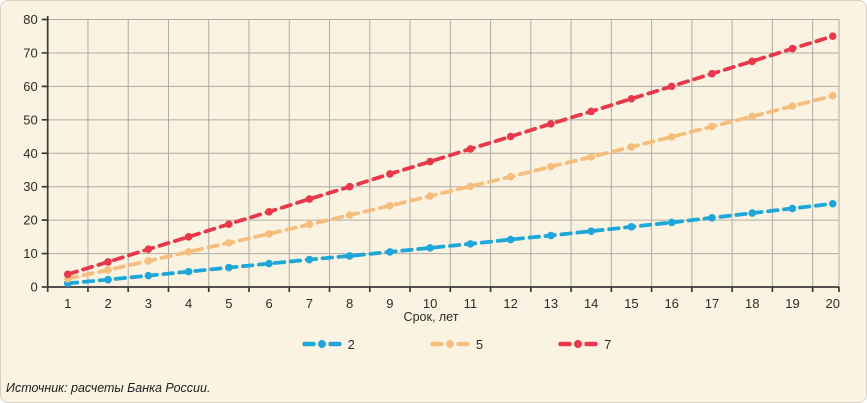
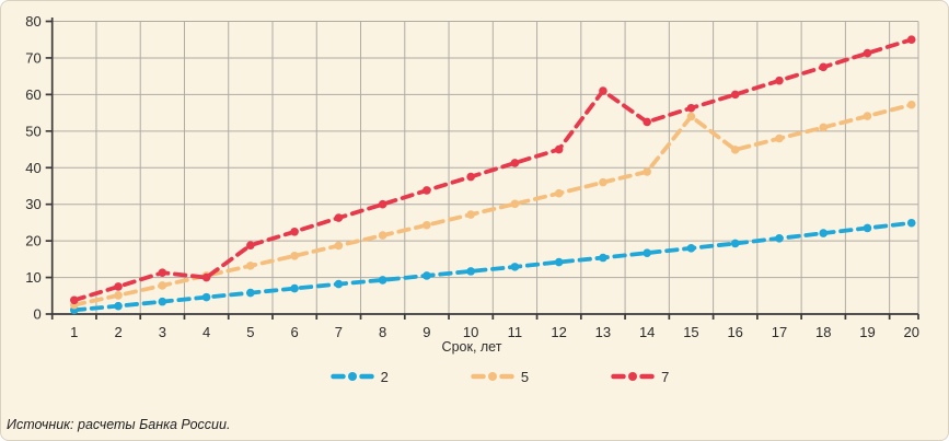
7/4: 15 -> 10
7/13: 49 -> 61
5/15: 42 -> 54
